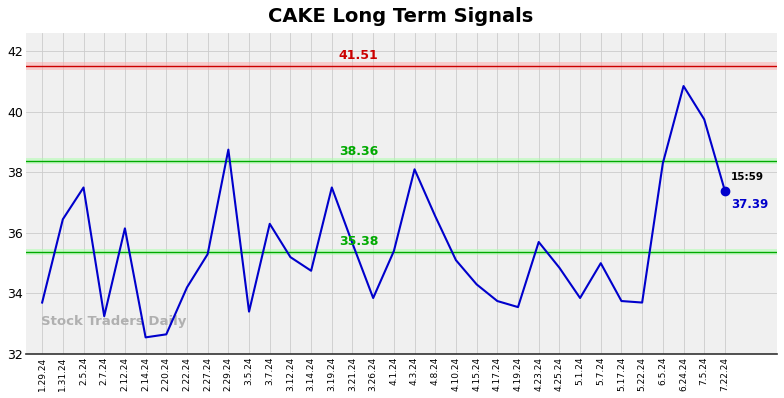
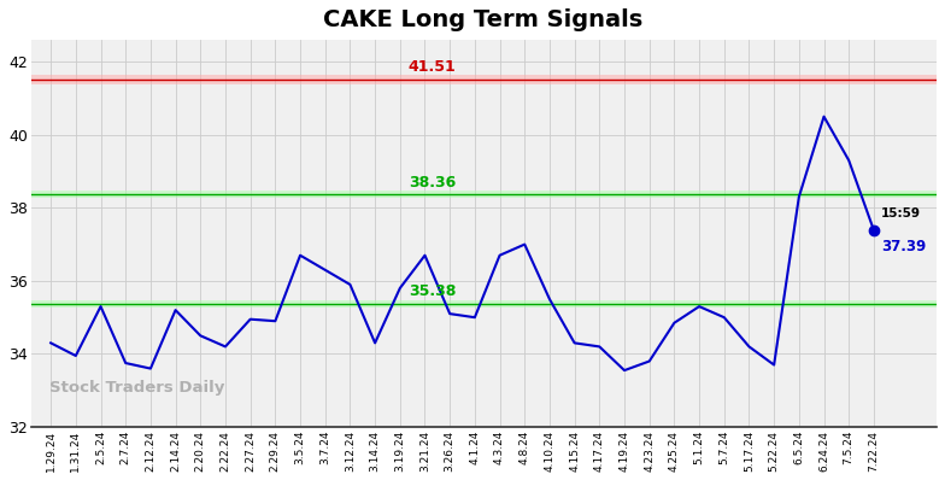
1.29.24: 33.70 -> 34.30
1.31.24: 36.45 -> 33.95
2.5.24: 37.50 -> 35.30
2.7.24: 33.25 -> 33.75
2.12.24: 36.15 -> 33.60
2.14.24: 32.55 -> 35.20
2.20.24: 32.65 -> 34.50
2.27.24: 35.30 -> 34.95
2.29.24: 38.75 -> 34.90
3.5.24: 33.40 -> 36.70
3.12.24: 35.20 -> 35.90
3.14.24: 34.75 -> 34.30
3.19.24: 37.50 -> 35.80
3.21.24: 35.65 -> 36.70
3.26.24: 33.85 -> 35.10
4.1.24: 35.40 -> 35.00
4.3.24: 38.10 -> 36.70
4.8.24: 36.55 -> 37.00
4.10.24: 35.10 -> 35.50
4.17.24: 33.75 -> 34.20
4.23.24: 35.70 -> 33.80
5.1.24: 33.85 -> 35.30
5.17.24: 33.75 -> 34.20
6.24.24: 40.85 -> 40.50
7.5.24: 39.75 -> 39.30
